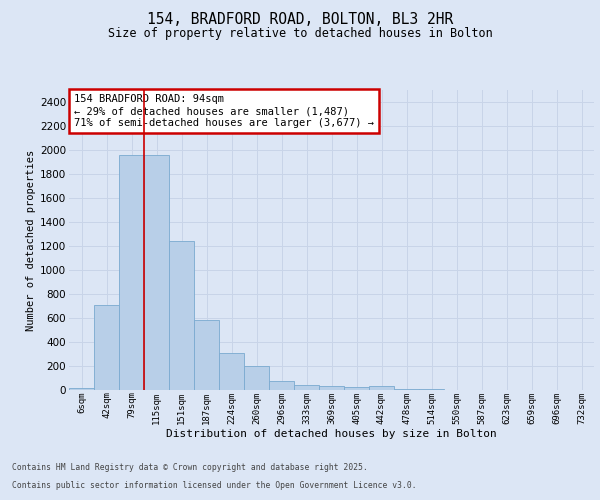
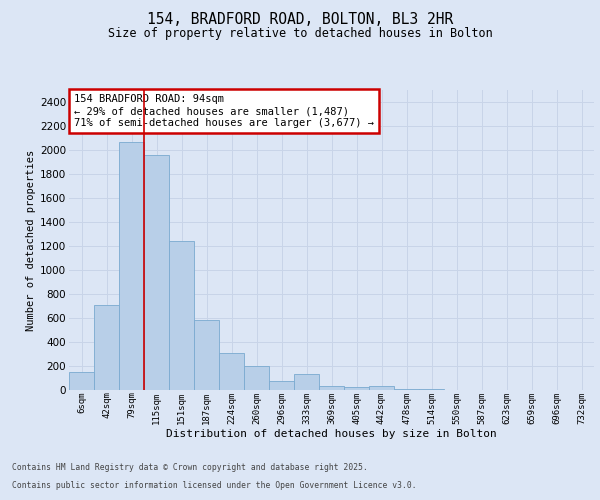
6sqm: 20 -> 150
79sqm: 1960 -> 2070
333sqm: 40 -> 130
